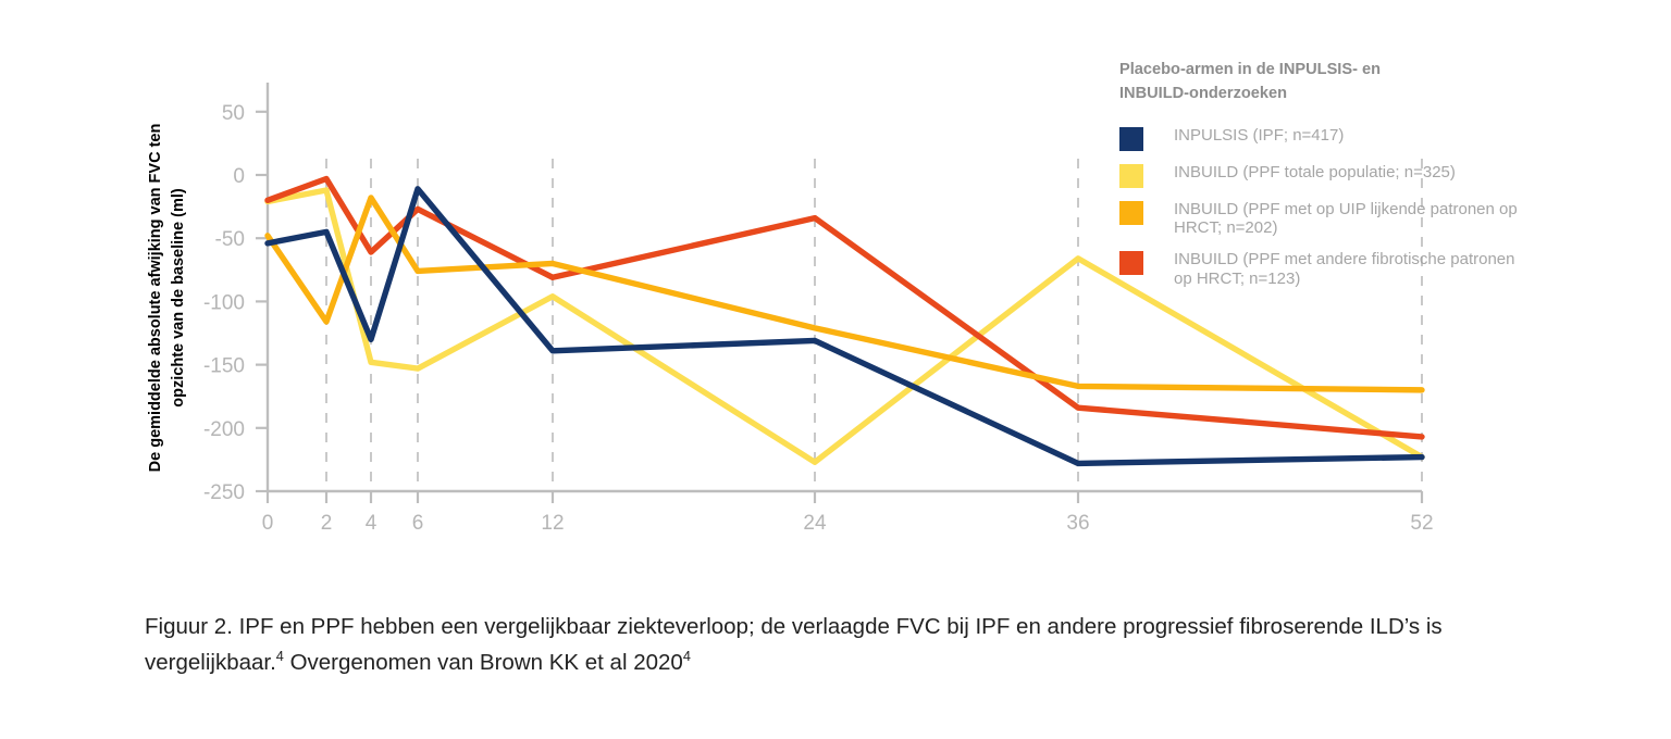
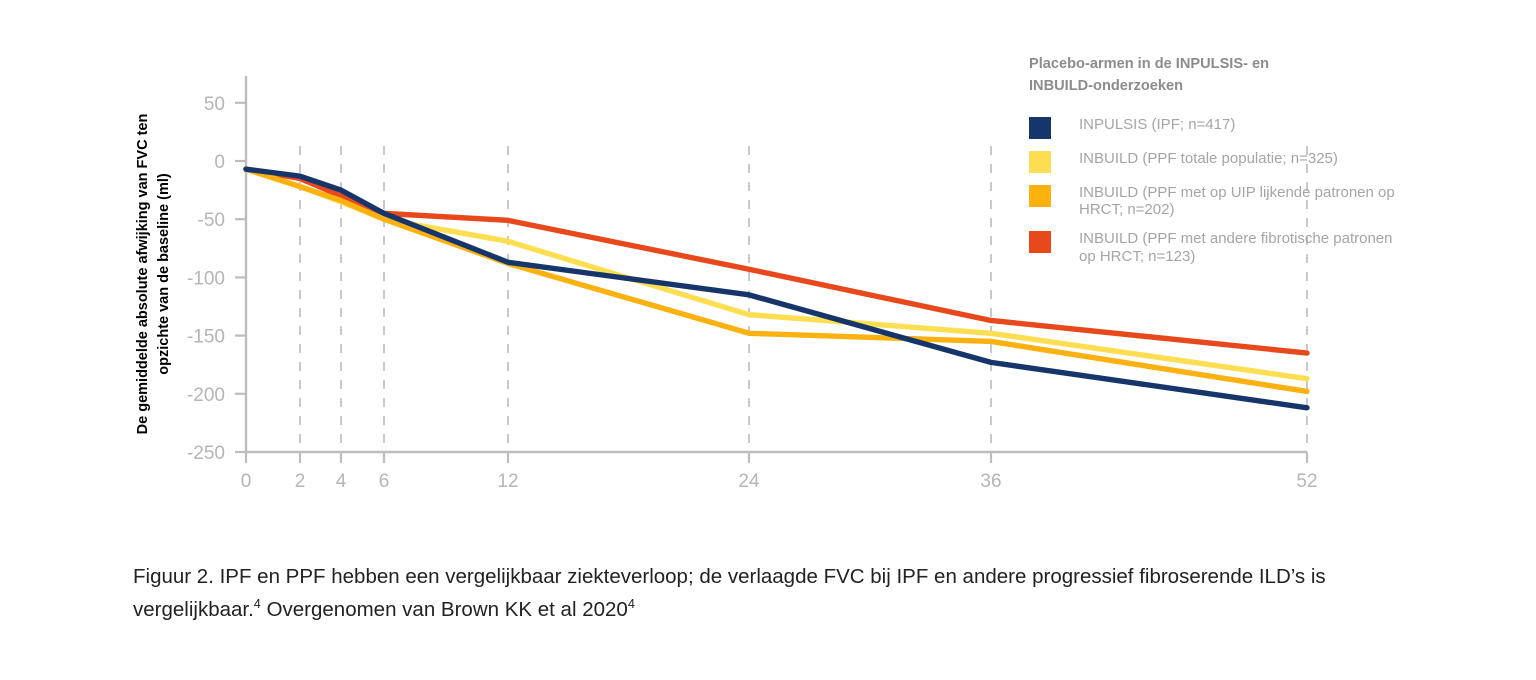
INPULSIS (IPF; n=417)/0: -54 -> -7
INBUILD (PPF totale populatie; n=325)/0: -21 -> -7
INBUILD (PPF met op UIP lijkende patronen op HRCT; n=202)/0: -48 -> -7
INBUILD (PPF met andere fibrotische patronen op HRCT; n=123)/0: -20 -> -7
INPULSIS (IPF; n=417)/2: -45 -> -13
INBUILD (PPF totale populatie; n=325)/2: -12 -> -22
INBUILD (PPF met op UIP lijkende patronen op HRCT; n=202)/2: -116 -> -22
INBUILD (PPF met andere fibrotische patronen op HRCT; n=123)/2: -3 -> -15
INPULSIS (IPF; n=417)/4: -130 -> -25
INBUILD (PPF totale populatie; n=325)/4: -148 -> -35
INBUILD (PPF met op UIP lijkende patronen op HRCT; n=202)/4: -18 -> -34
INBUILD (PPF met andere fibrotische patronen op HRCT; n=123)/4: -61 -> -30
INPULSIS (IPF; n=417)/6: -11 -> -45
INBUILD (PPF totale populatie; n=325)/6: -153 -> -50
INBUILD (PPF met op UIP lijkende patronen op HRCT; n=202)/6: -76 -> -50
INBUILD (PPF met andere fibrotische patronen op HRCT; n=123)/6: -27 -> -45
INPULSIS (IPF; n=417)/12: -139 -> -87
INBUILD (PPF totale populatie; n=325)/12: -96 -> -69
INBUILD (PPF met op UIP lijkende patronen op HRCT; n=202)/12: -70 -> -88
INBUILD (PPF met andere fibrotische patronen op HRCT; n=123)/12: -81 -> -51
INPULSIS (IPF; n=417)/24: -131 -> -115
INBUILD (PPF totale populatie; n=325)/24: -227 -> -132
INBUILD (PPF met op UIP lijkende patronen op HRCT; n=202)/24: -121 -> -148
INBUILD (PPF met andere fibrotische patronen op HRCT; n=123)/24: -34 -> -93
INPULSIS (IPF; n=417)/36: -228 -> -173
INBUILD (PPF totale populatie; n=325)/36: -66 -> -148
INBUILD (PPF met op UIP lijkende patronen op HRCT; n=202)/36: -167 -> -155
INBUILD (PPF met andere fibrotische patronen op HRCT; n=123)/36: -184 -> -137
INPULSIS (IPF; n=417)/52: -223 -> -212
INBUILD (PPF totale populatie; n=325)/52: -223 -> -187
INBUILD (PPF met op UIP lijkende patronen op HRCT; n=202)/52: -170 -> -198
INBUILD (PPF met andere fibrotische patronen op HRCT; n=123)/52: -207 -> -165
